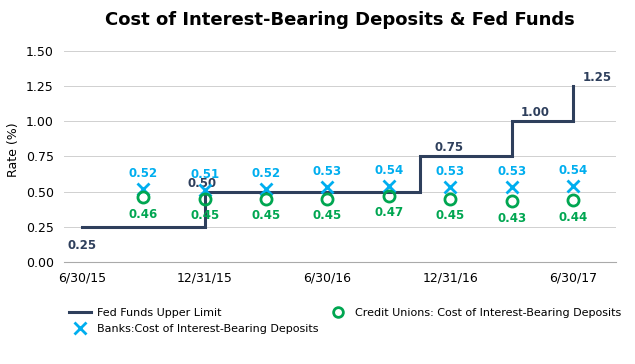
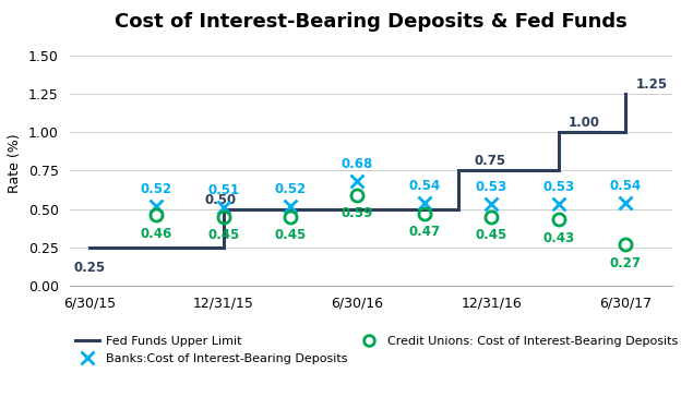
Banks:Cost of Interest-Bearing Deposits/6/30/16: 0.53 -> 0.68
Credit Unions: Cost of Interest-Bearing Deposits/6/30/16: 0.45 -> 0.59
Credit Unions: Cost of Interest-Bearing Deposits/6/30/17: 0.44 -> 0.27
